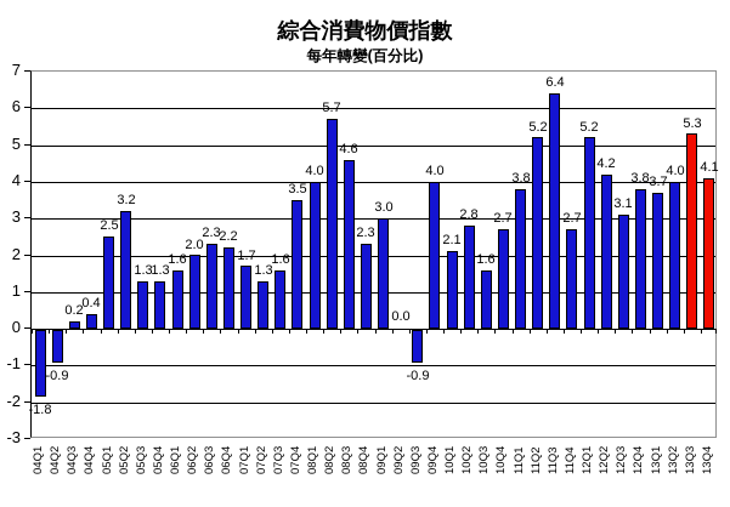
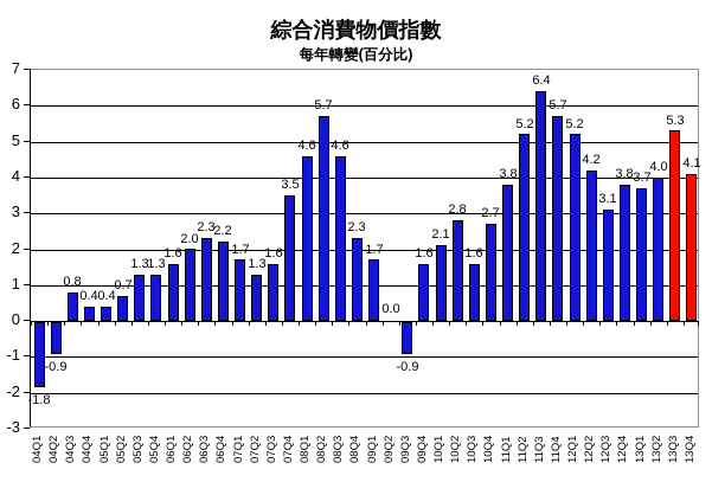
04Q3: 0.2 -> 0.8
05Q1: 2.5 -> 0.4
05Q2: 3.2 -> 0.7
08Q1: 4.0 -> 4.6
09Q1: 3.0 -> 1.7
09Q4: 4.0 -> 1.6
11Q4: 2.7 -> 5.7
